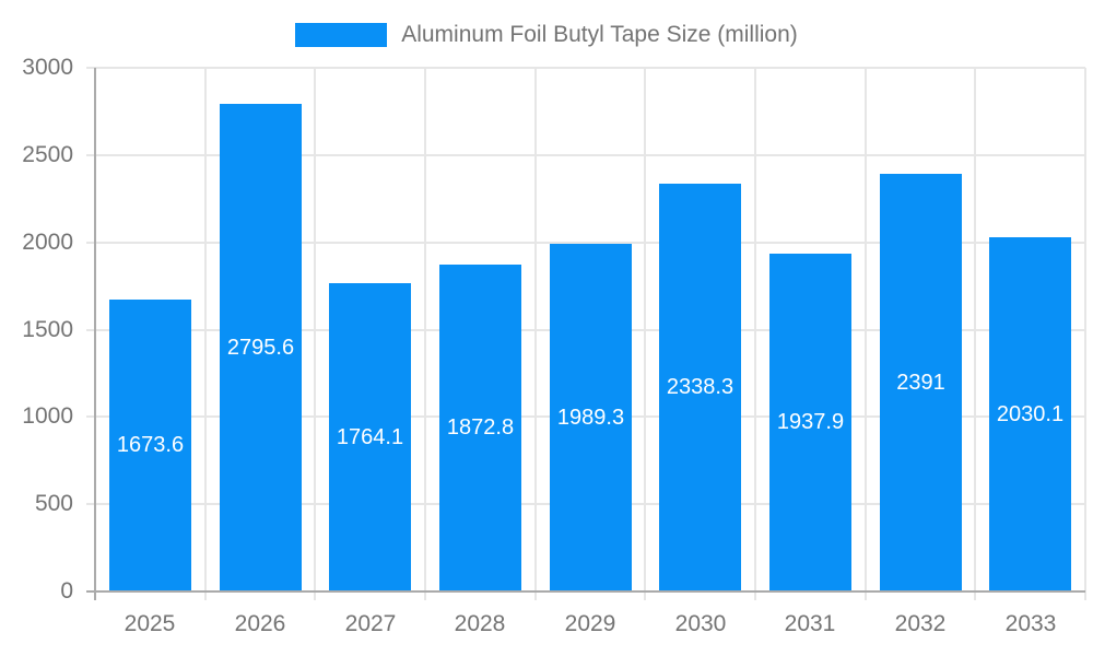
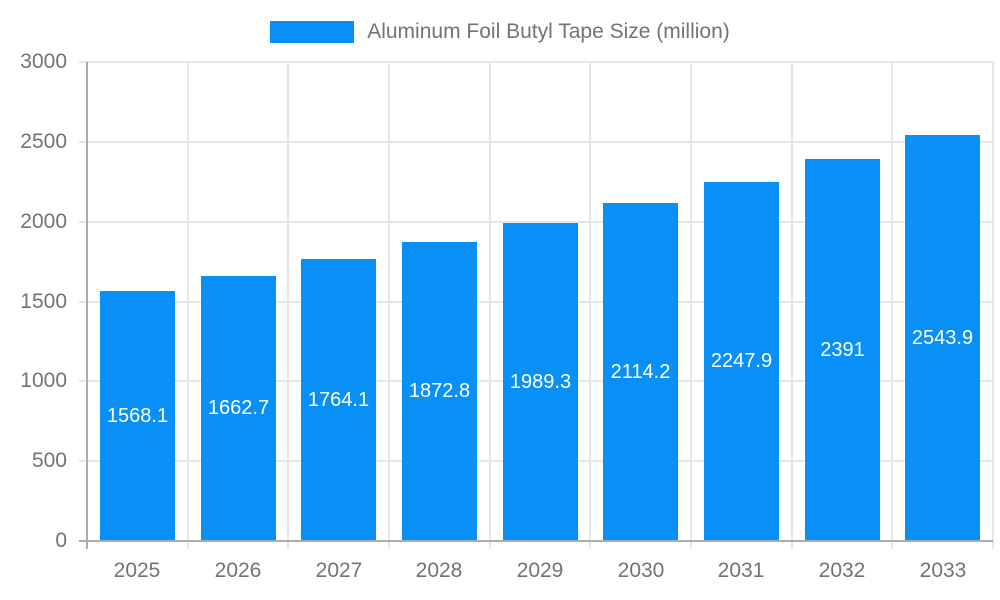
2025: 1673.6 -> 1568.1
2026: 2795.6 -> 1662.7
2030: 2338.3 -> 2114.2
2031: 1937.9 -> 2247.9
2033: 2030.1 -> 2543.9
